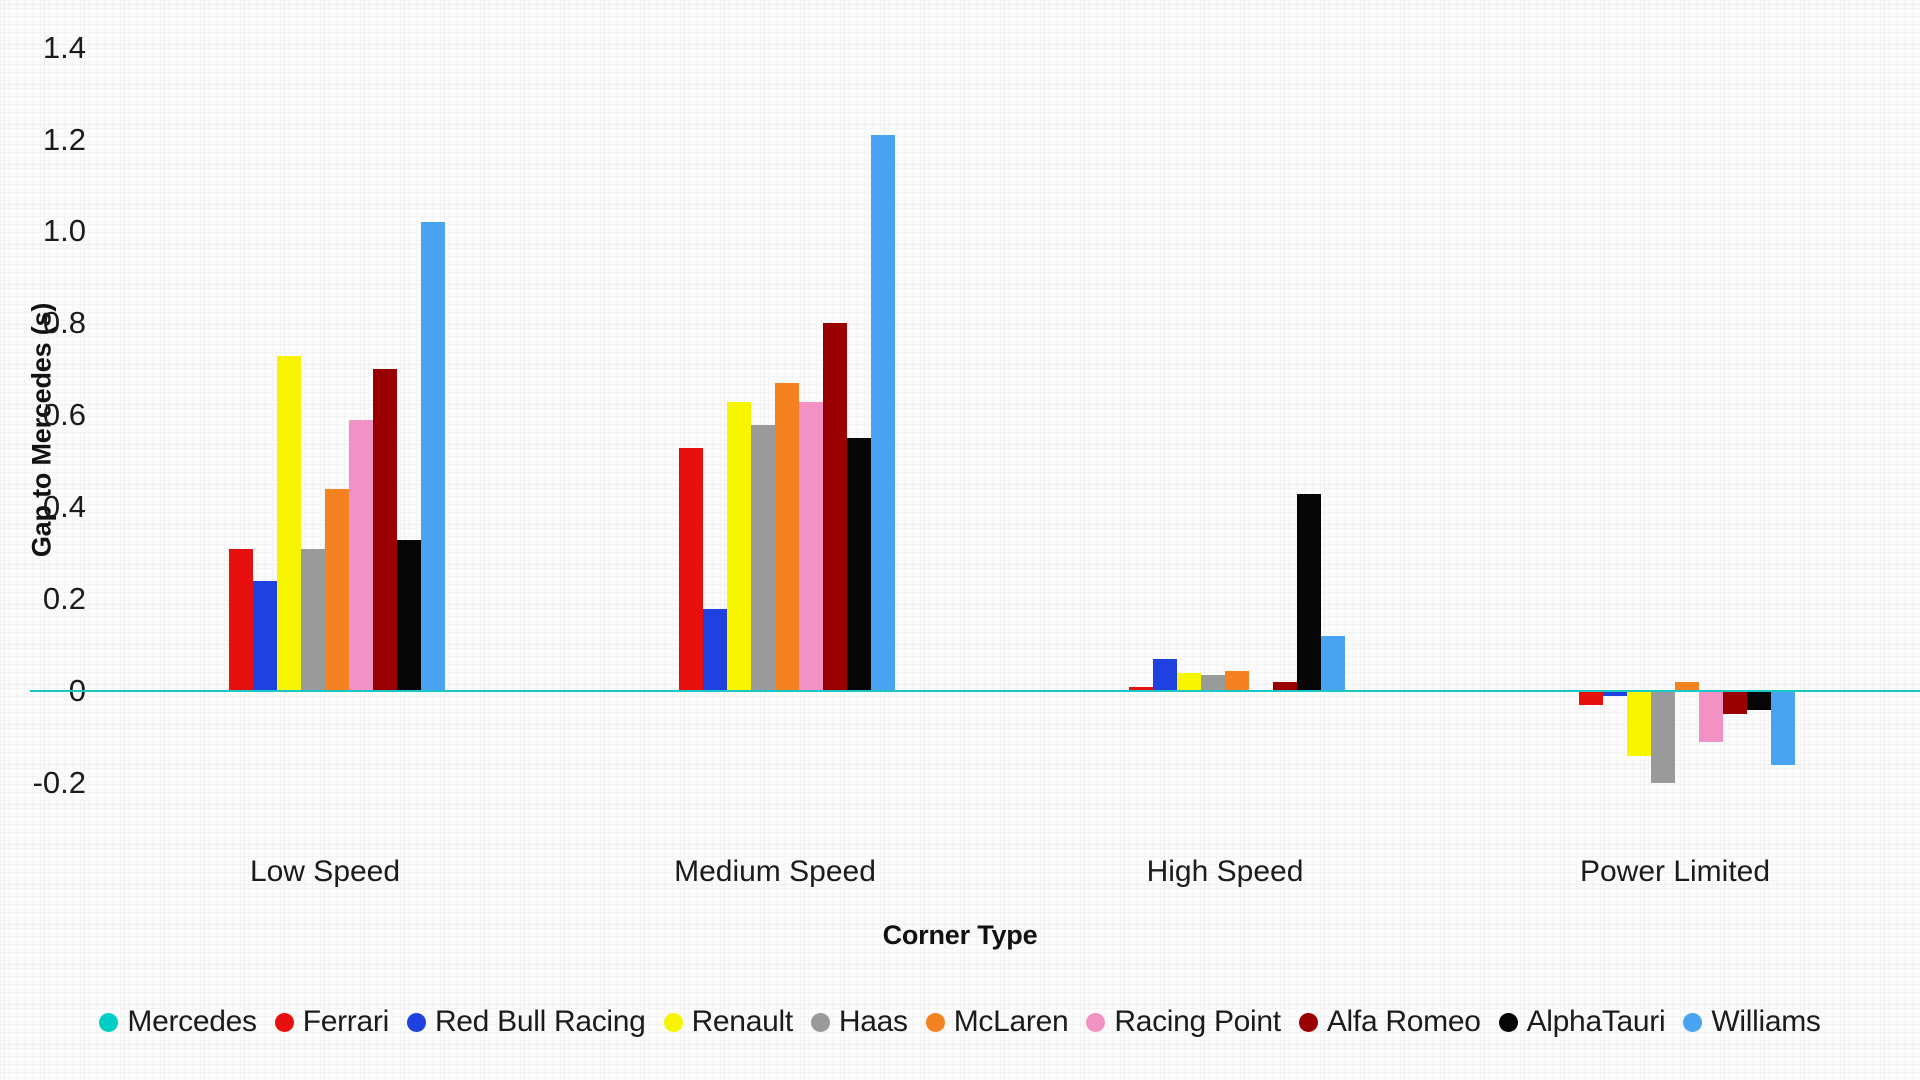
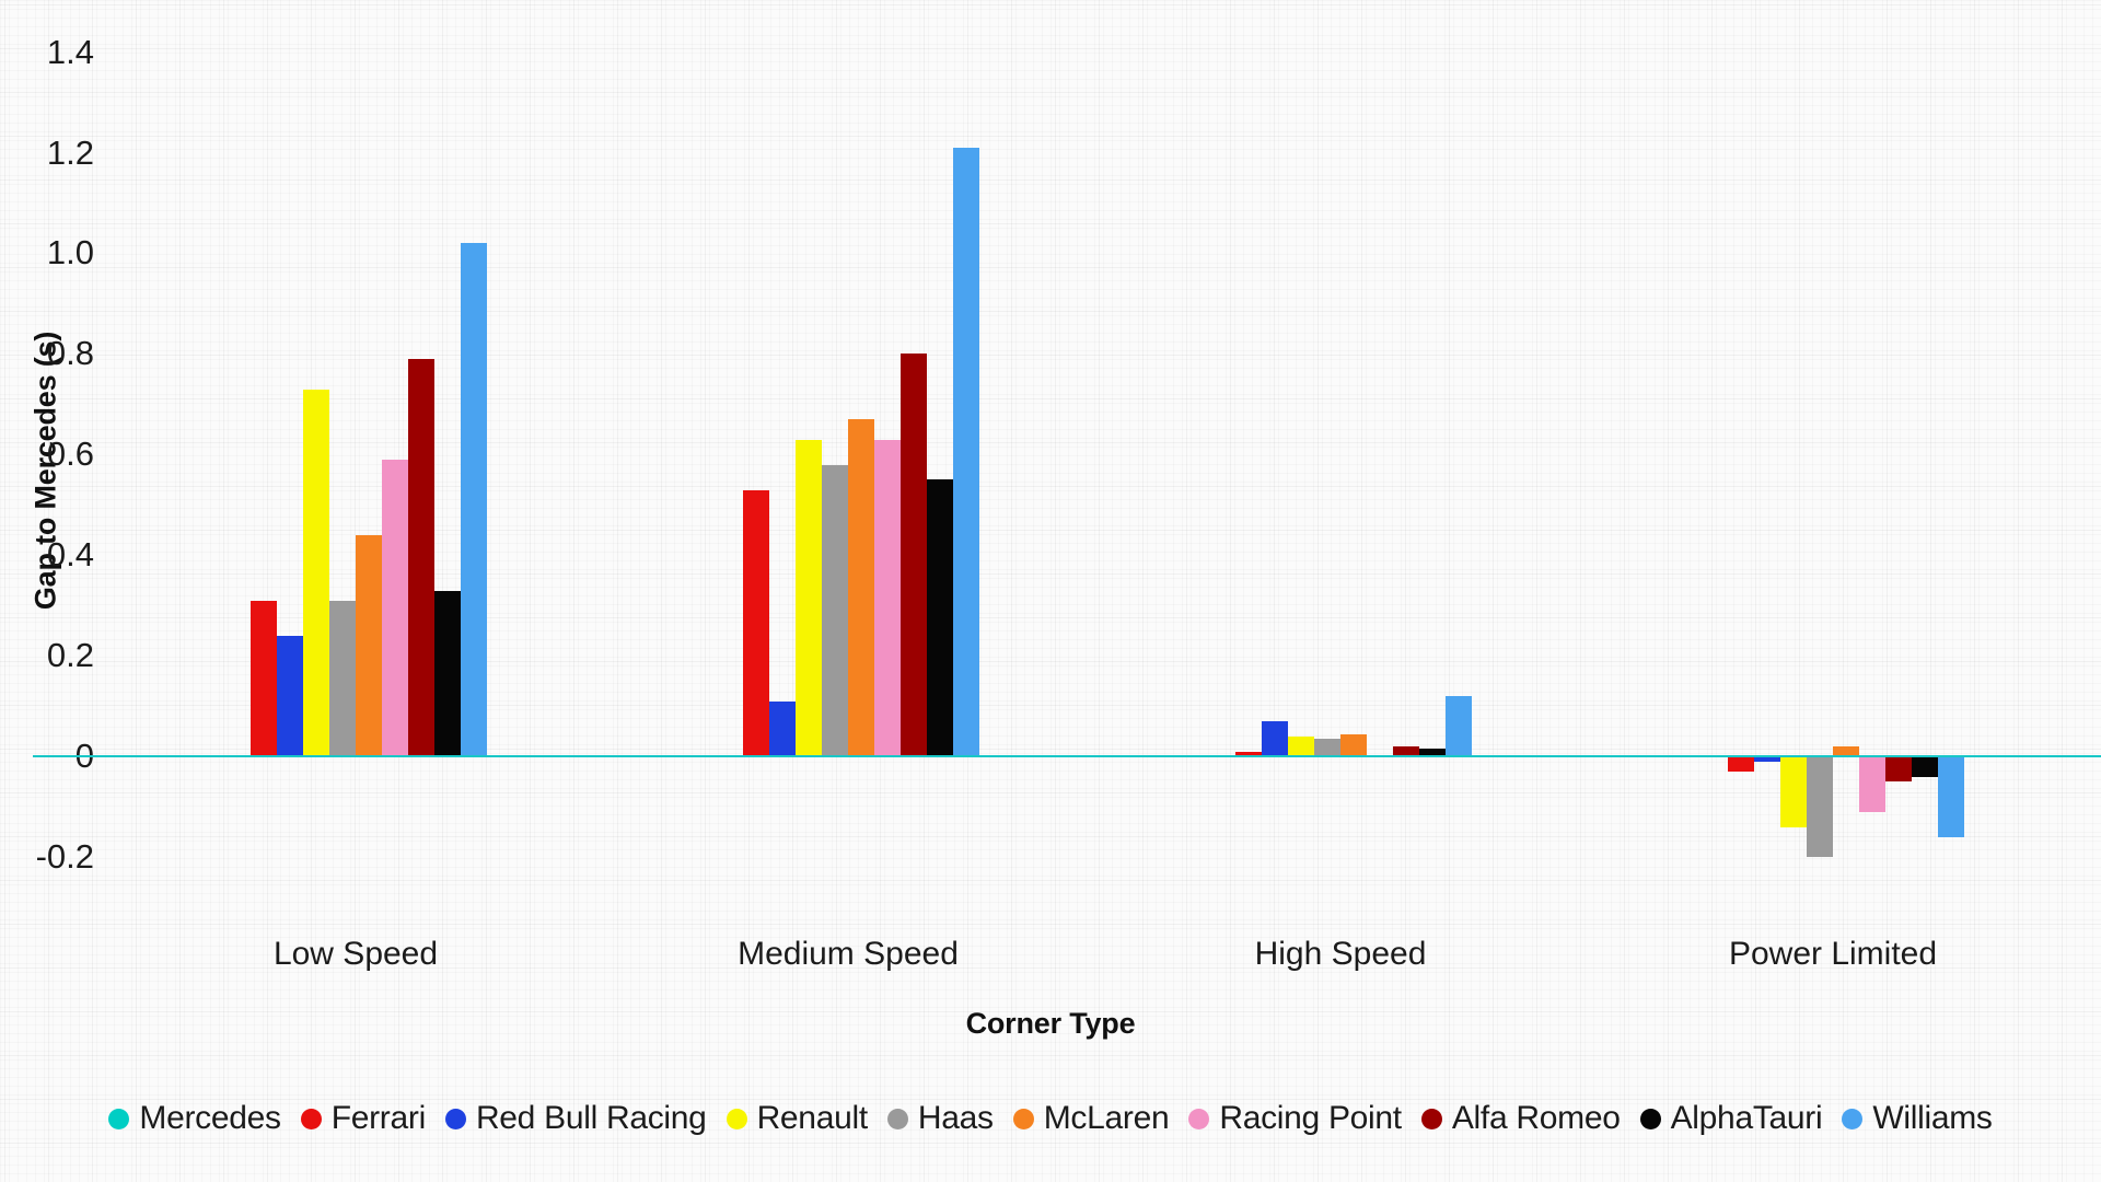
Alfa Romeo/Low Speed: 0.70 -> 0.79
Red Bull Racing/Medium Speed: 0.18 -> 0.11
AlphaTauri/High Speed: 0.43 -> 0.01
